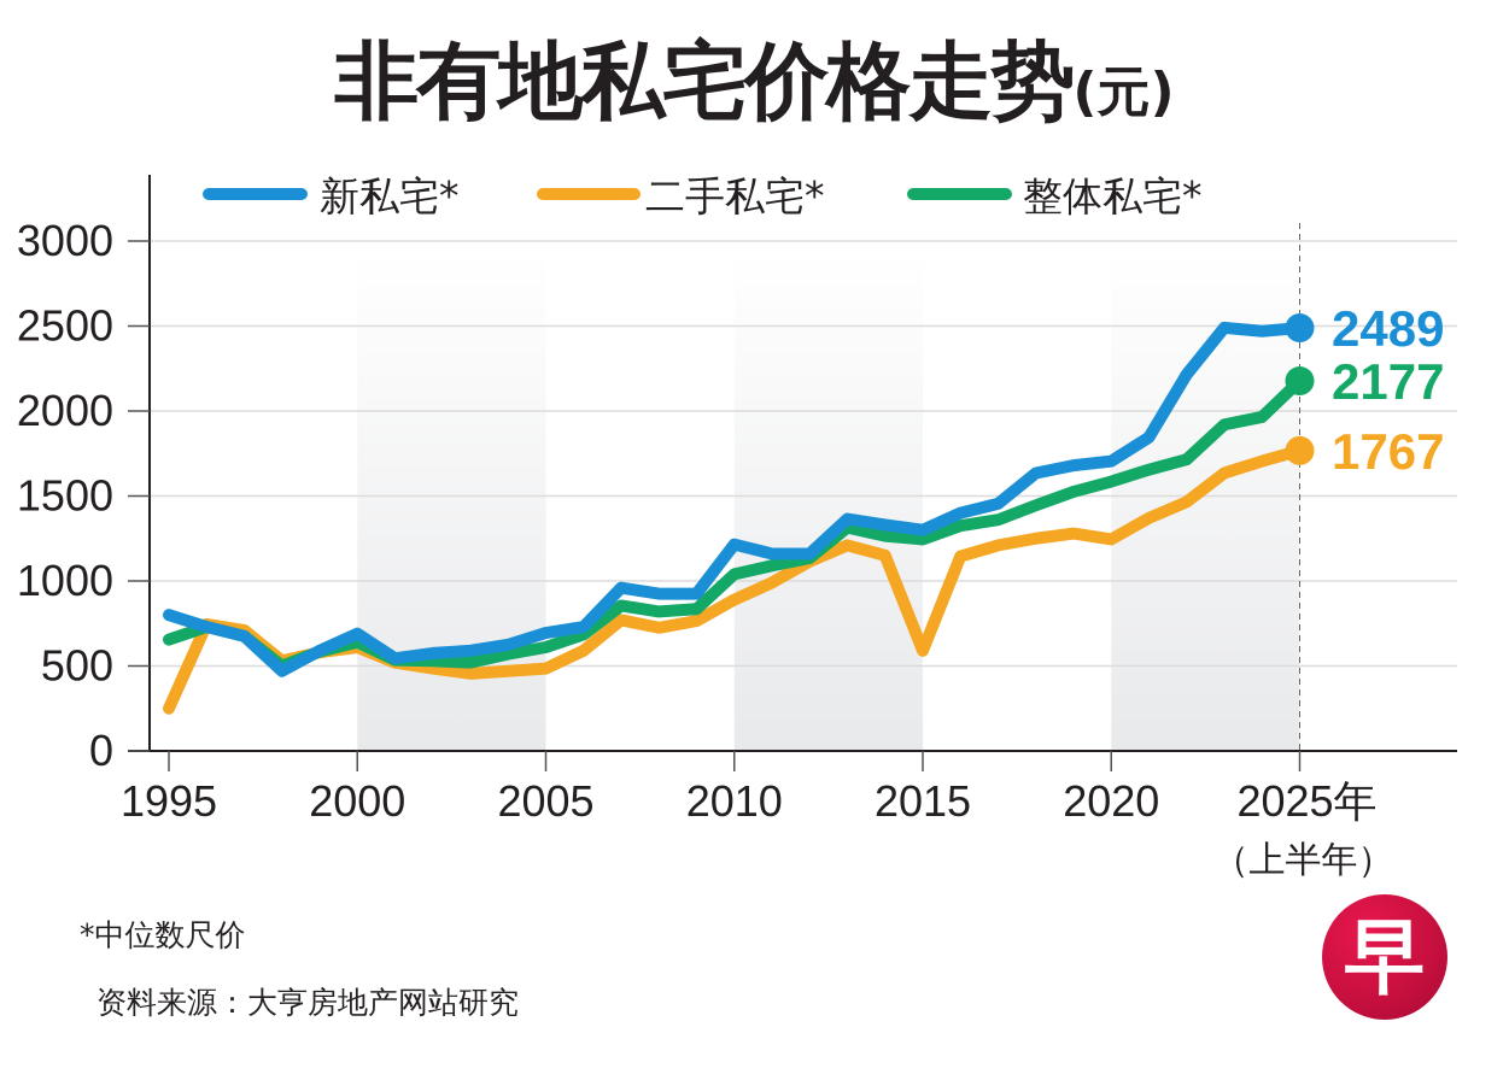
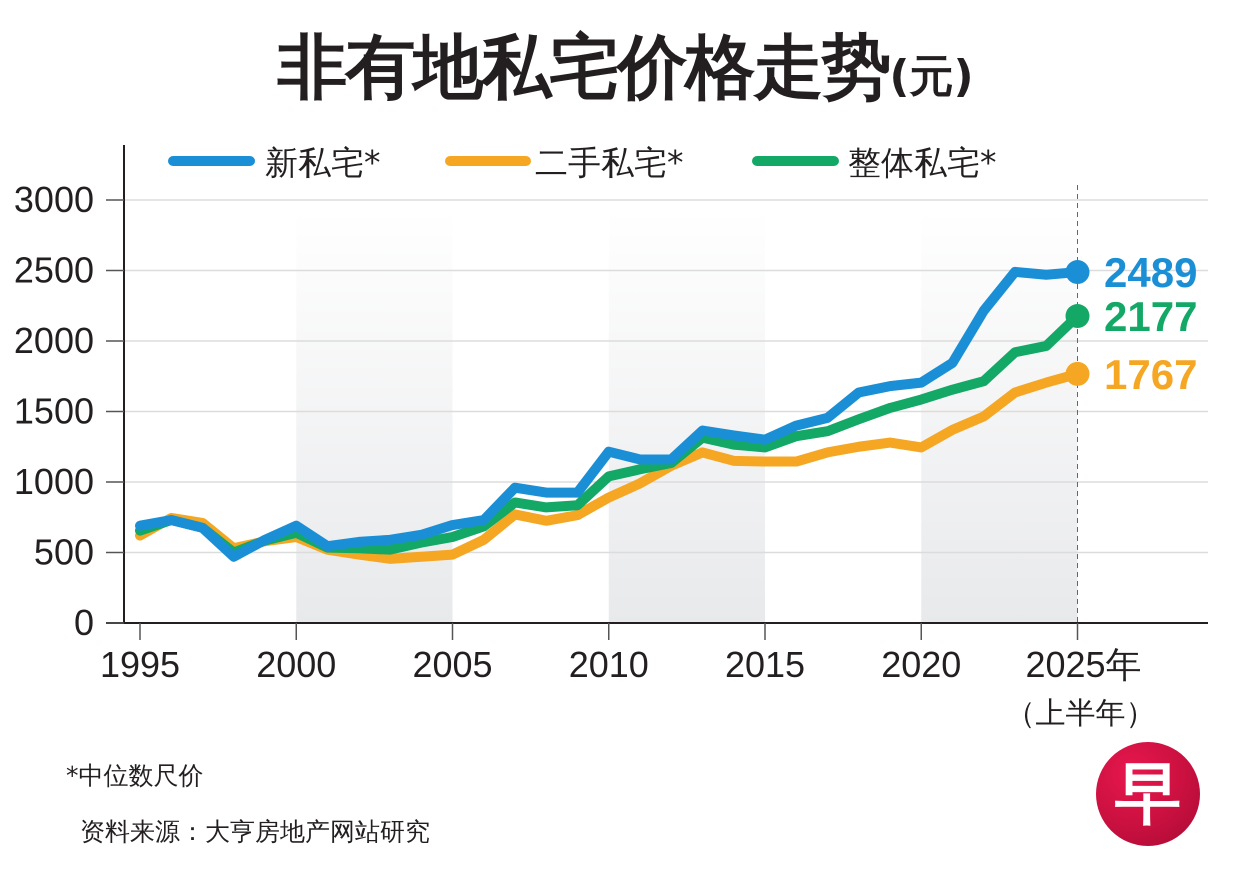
新私宅*/1995: 800 -> 690
二手私宅*/1995: 250 -> 620
二手私宅*/2015: 590 -> 1140
